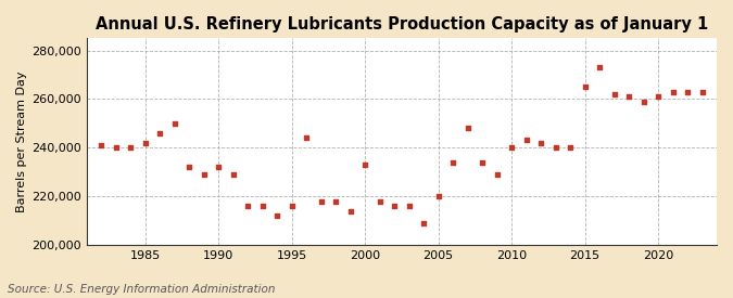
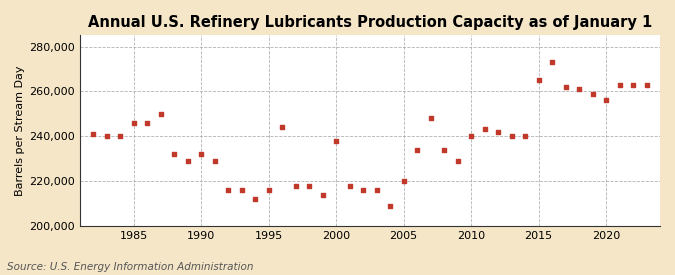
1985: 242,000 -> 246,000
2000: 233,000 -> 238,000
2020: 261,000 -> 256,000
